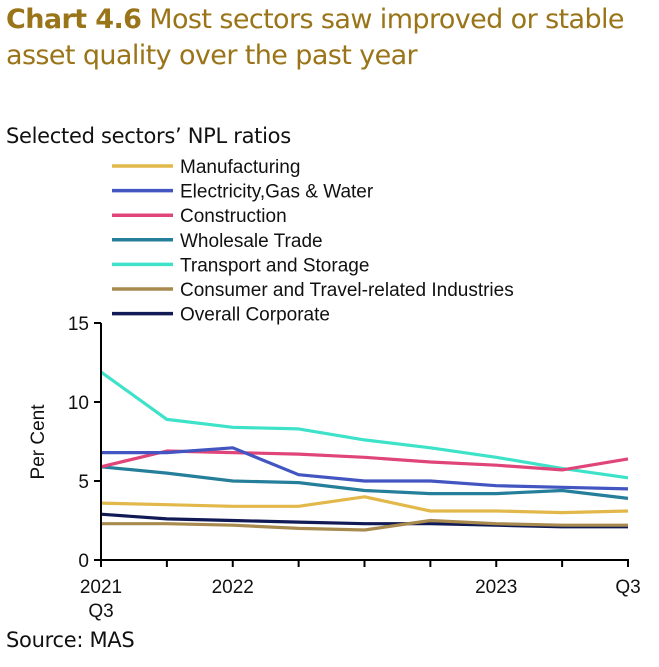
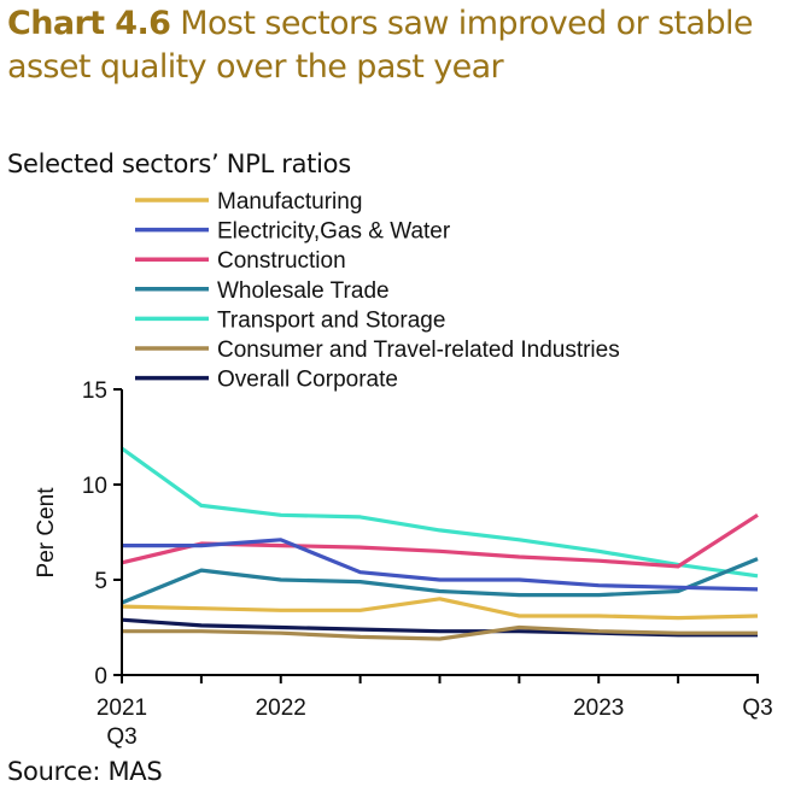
Wholesale Trade/2021 Q3: 5.9 -> 3.8
Construction/2023 Q3: 6.4 -> 8.4
Wholesale Trade/2023 Q3: 3.9 -> 6.1
